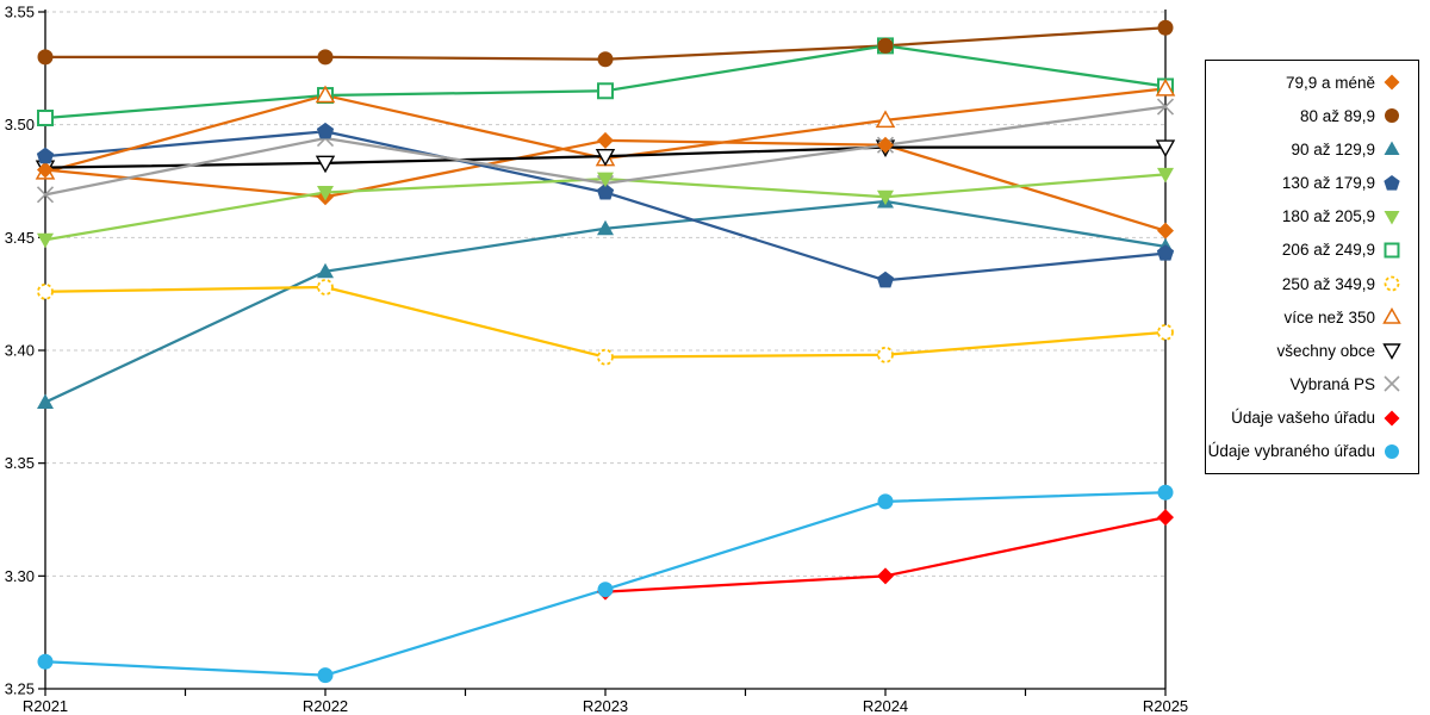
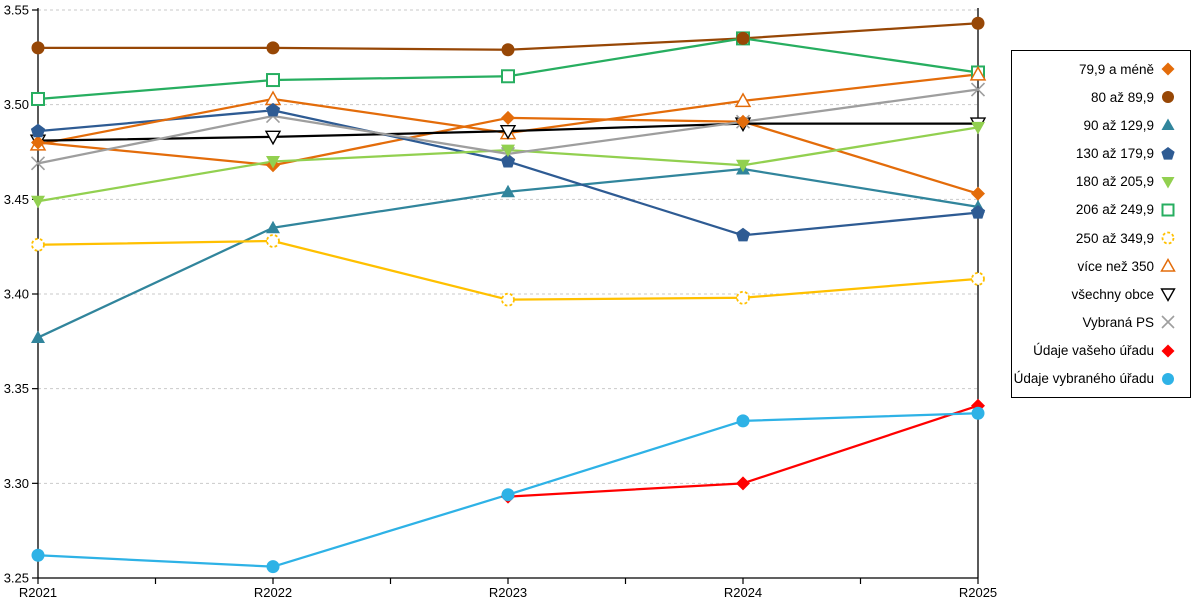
více než 350/R2022: 3.513 -> 3.503
180 až 205,9/R2025: 3.478 -> 3.488
Údaje vašeho úřadu/R2025: 3.326 -> 3.341
